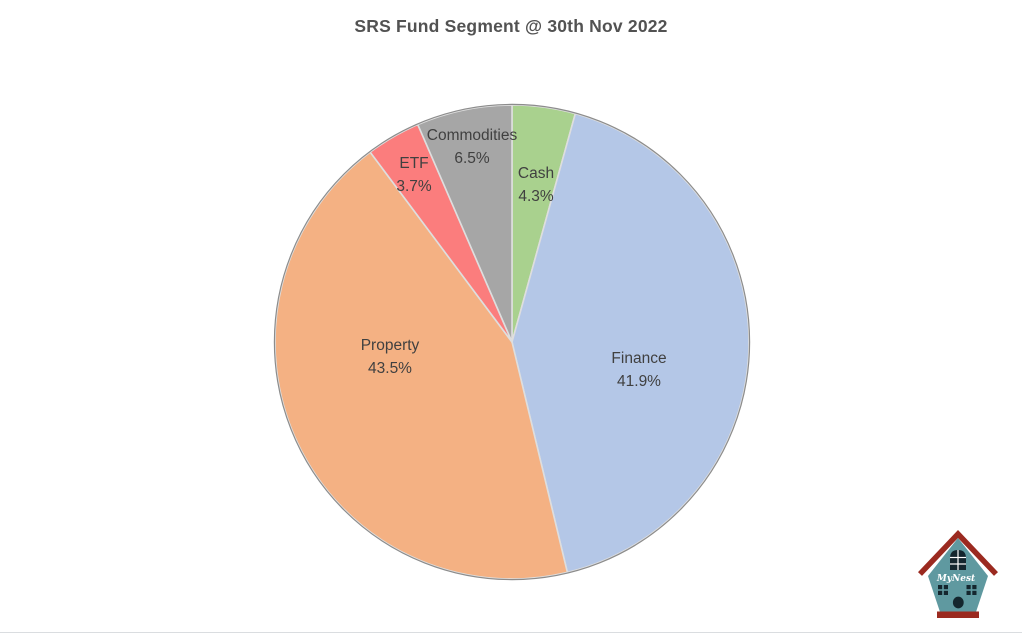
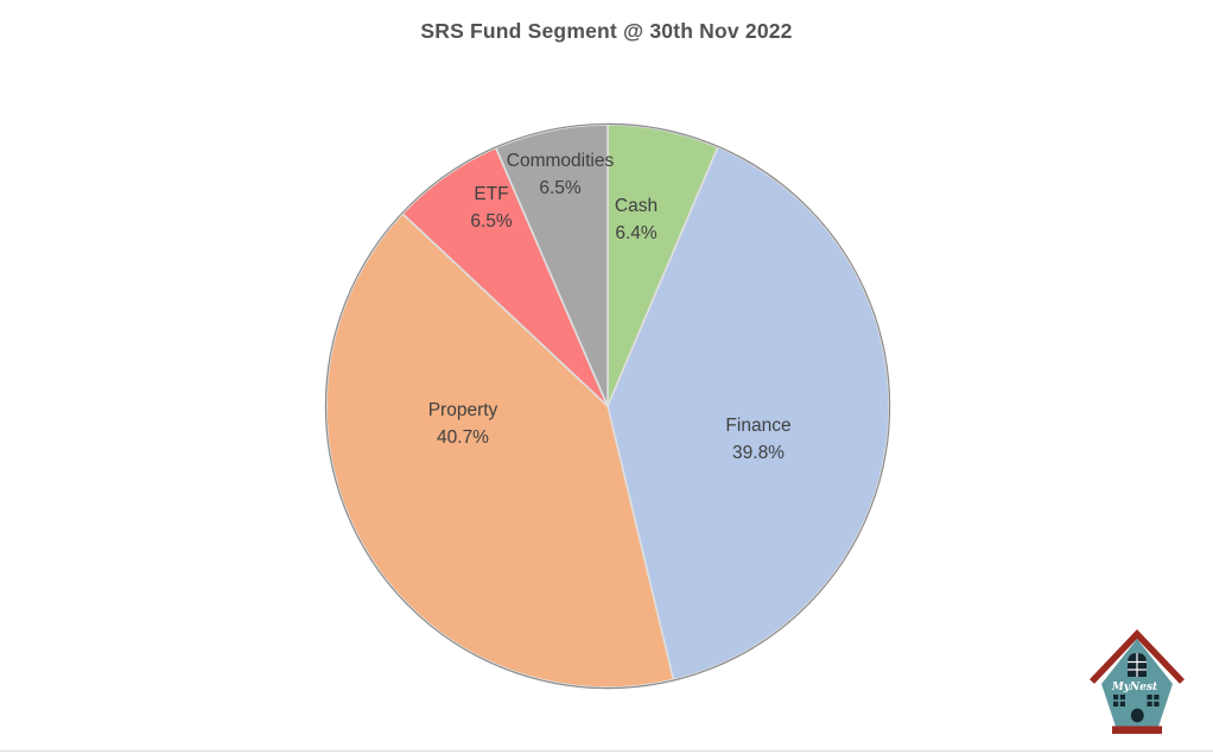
Cash: 4.3% -> 6.4%
Finance: 41.9% -> 39.8%
Property: 43.5% -> 40.7%
ETF: 3.7% -> 6.5%
